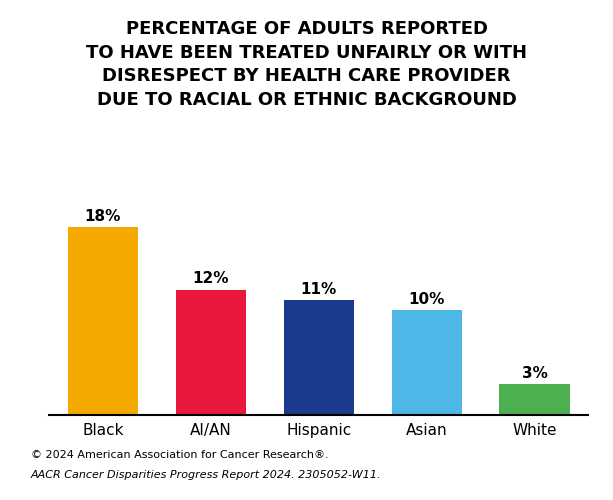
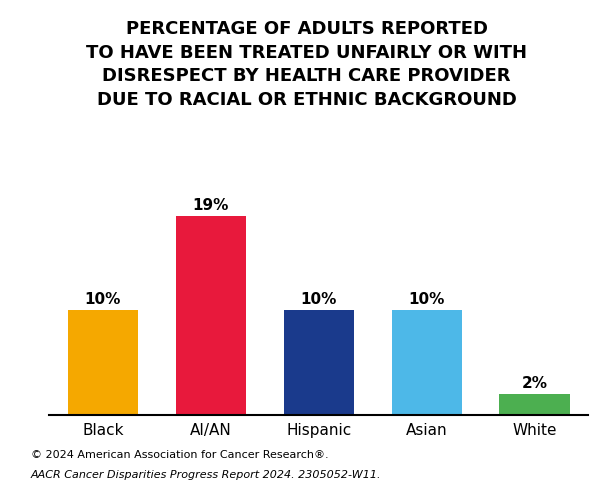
Black: 18% -> 10%
AI/AN: 12% -> 19%
Hispanic: 11% -> 10%
White: 3% -> 2%
